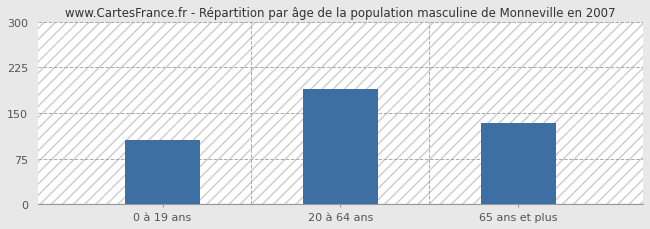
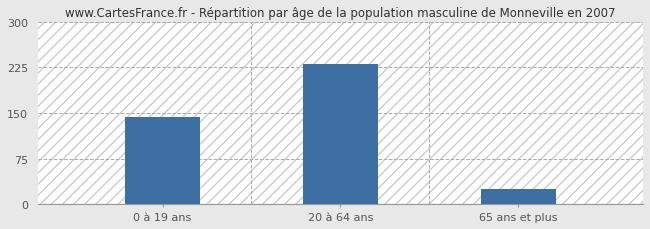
0 à 19 ans: 106 -> 143
20 à 64 ans: 190 -> 230
65 ans et plus: 134 -> 25
